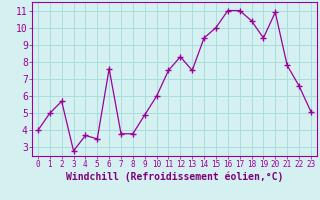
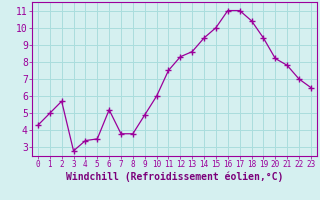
0: 4.0 -> 4.3
4: 3.7 -> 3.4
6: 7.6 -> 5.2
13: 7.5 -> 8.6
20: 10.9 -> 8.2
22: 6.6 -> 7.0
23: 5.1 -> 6.5
